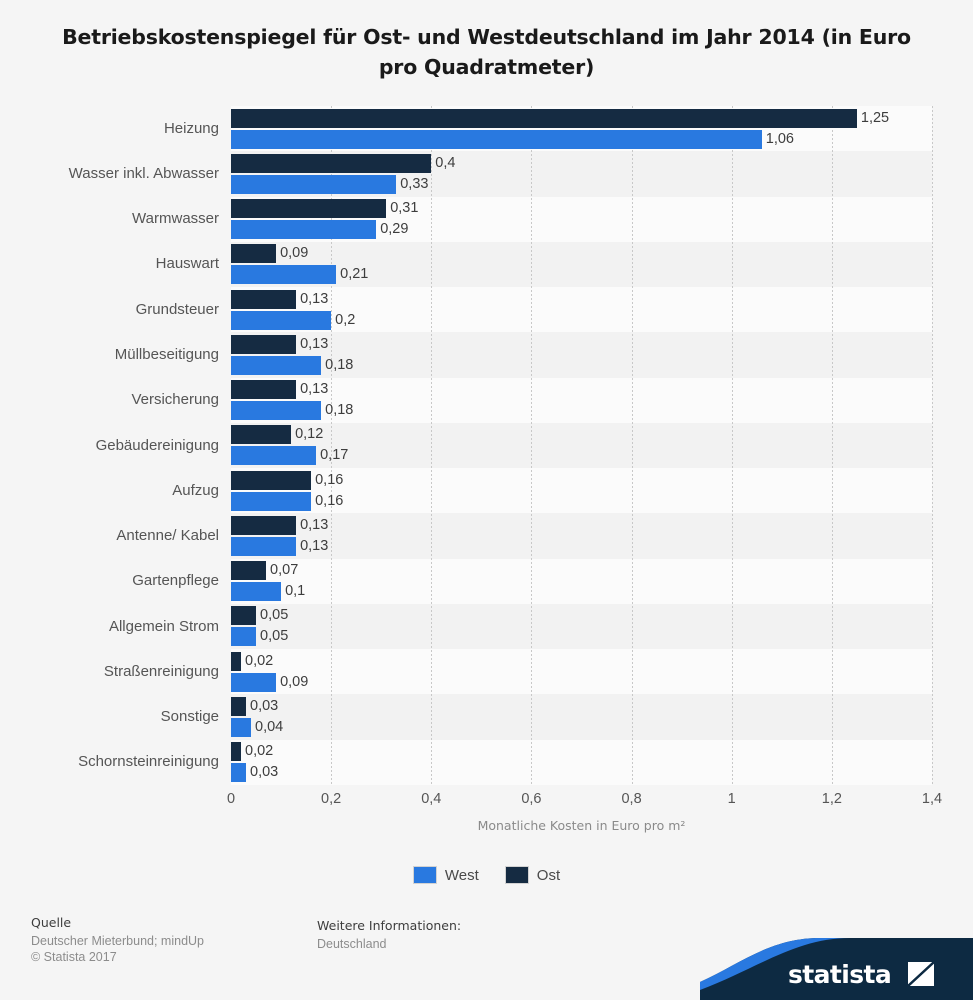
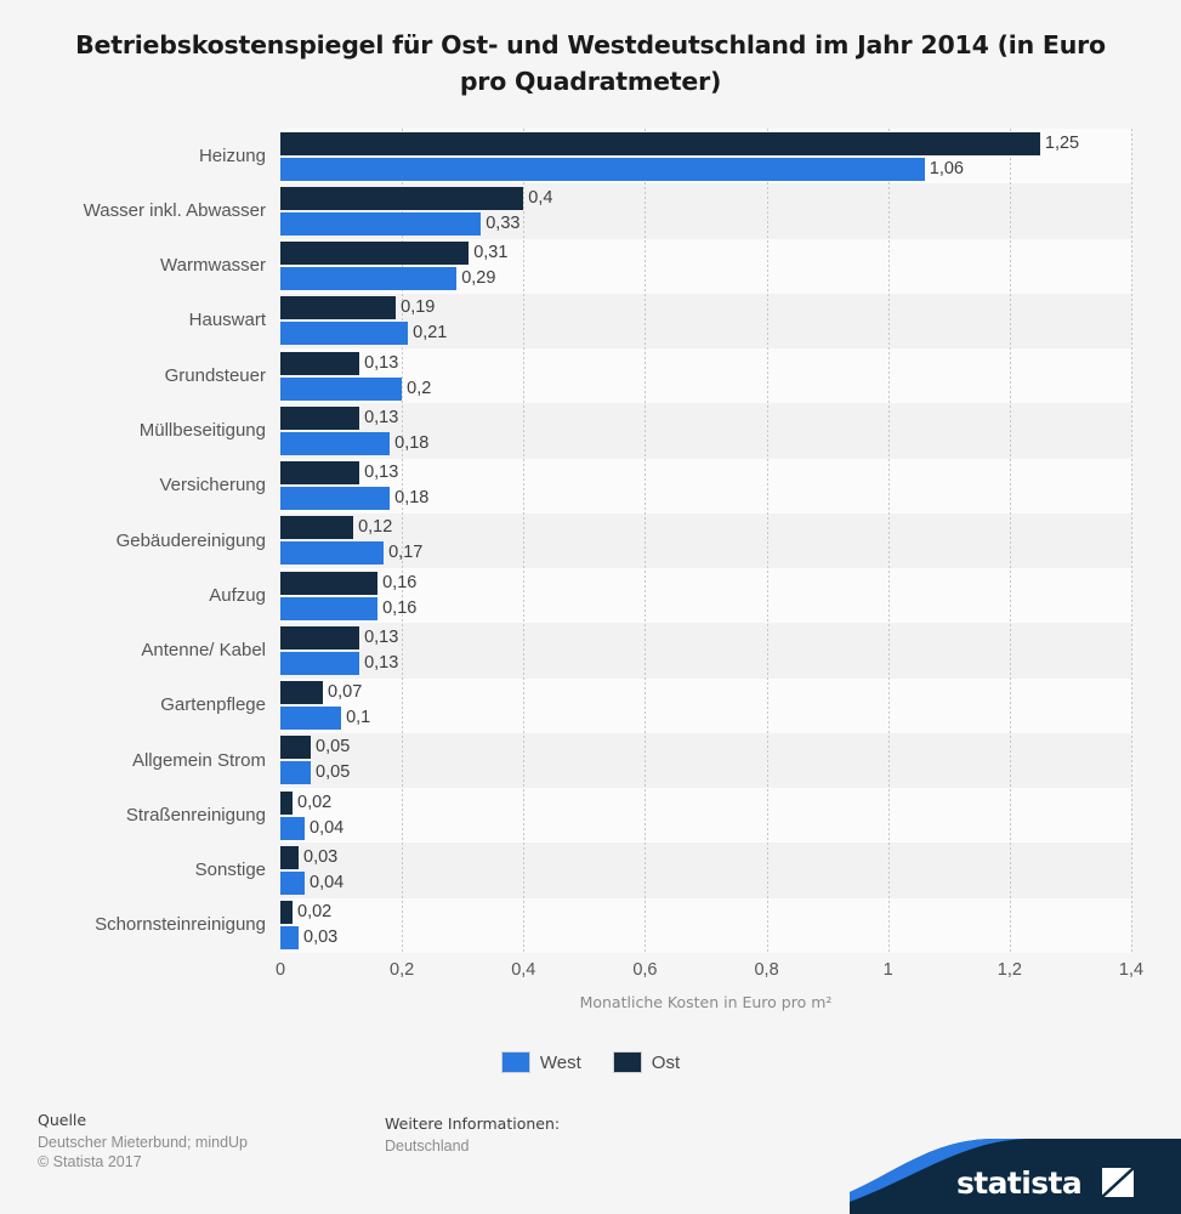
Ost/Hauswart: 0,09 -> 0,19
West/Straßenreinigung: 0,09 -> 0,04
